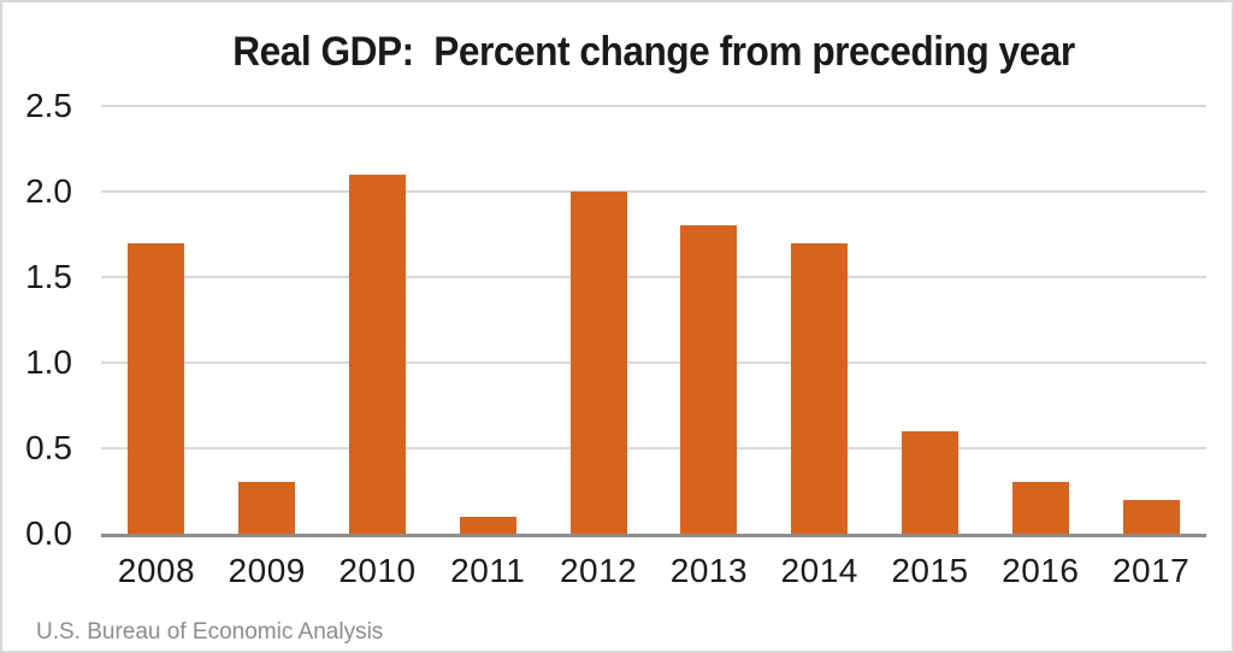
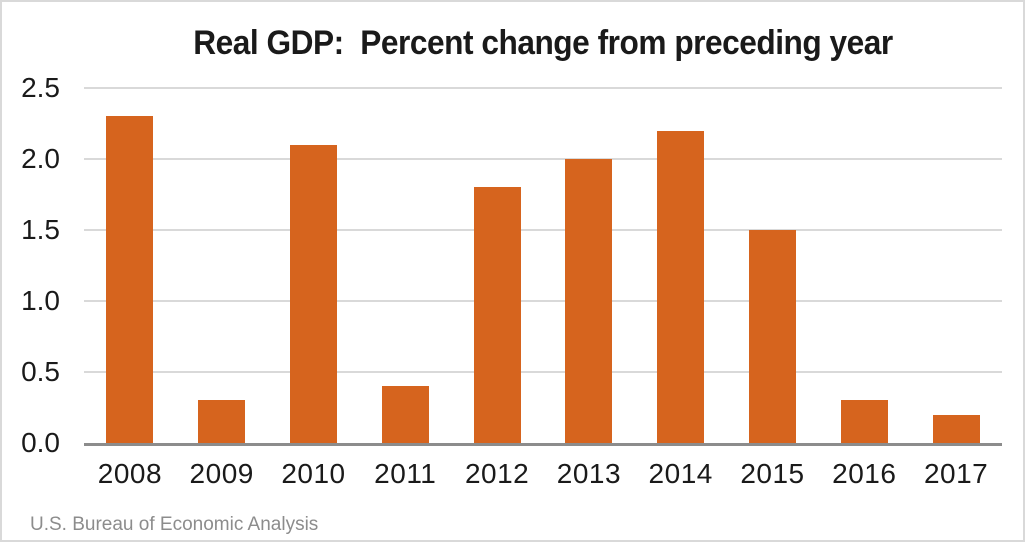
2008: 1.7 -> 2.3
2011: 0.1 -> 0.4
2012: 2.0 -> 1.8
2013: 1.8 -> 2.0
2014: 1.7 -> 2.2
2015: 0.6 -> 1.5
